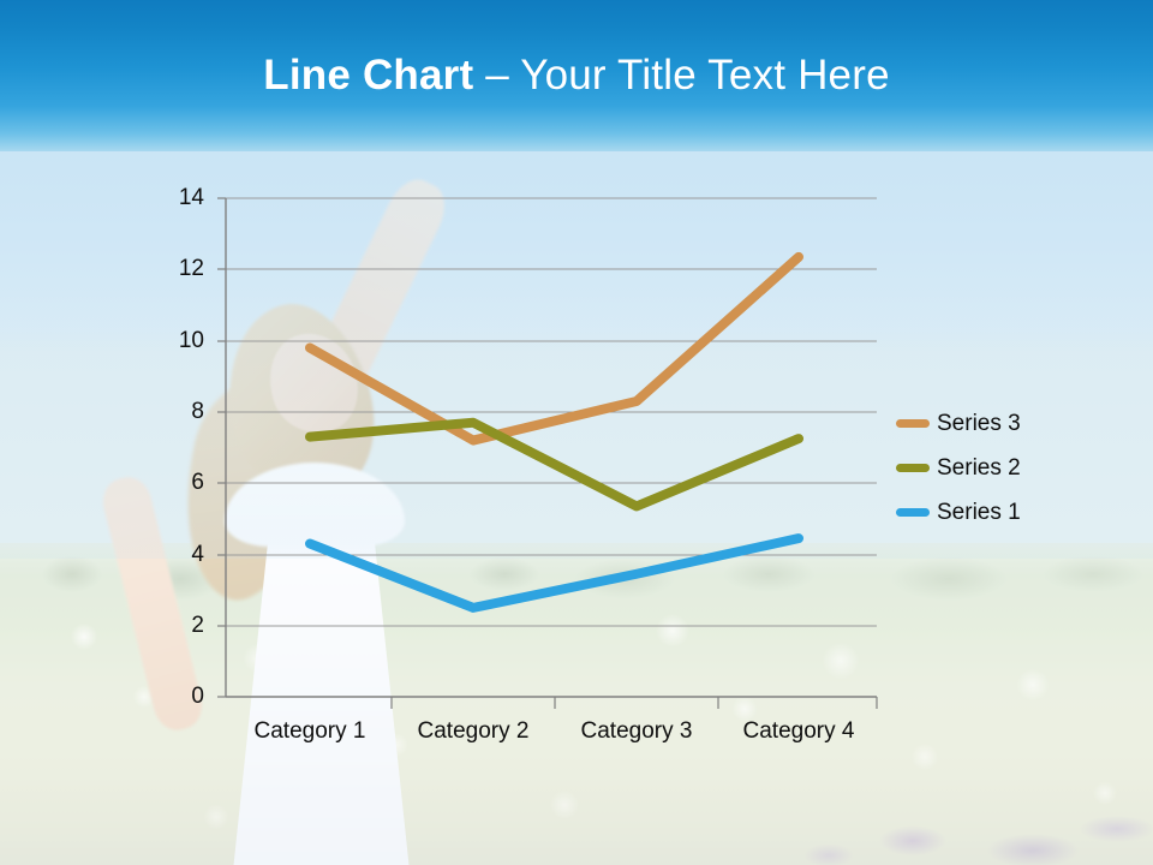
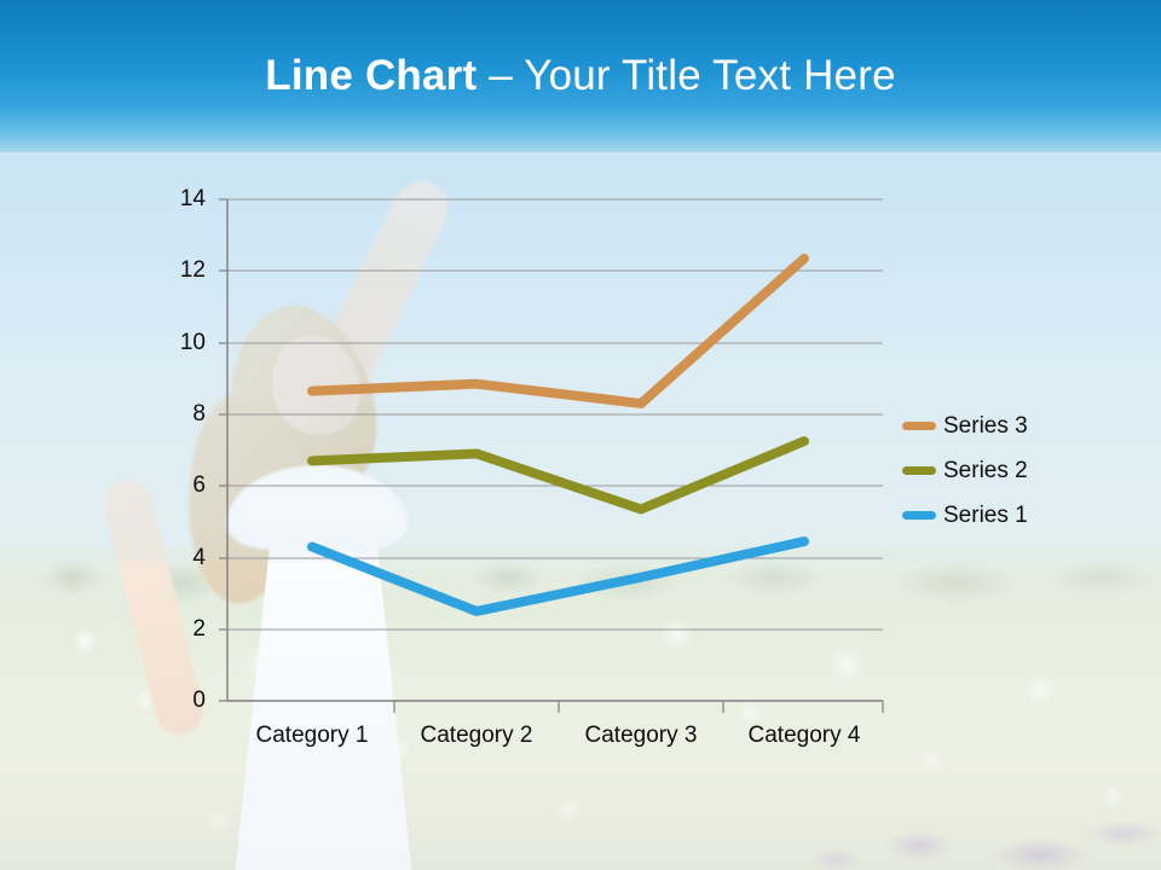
Series 3/Category 1: 9.8 -> 8.7
Series 2/Category 1: 7.3 -> 6.7
Series 3/Category 2: 7.2 -> 8.8
Series 2/Category 2: 7.7 -> 6.9
